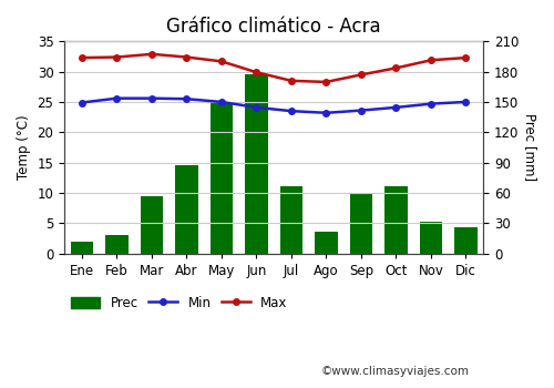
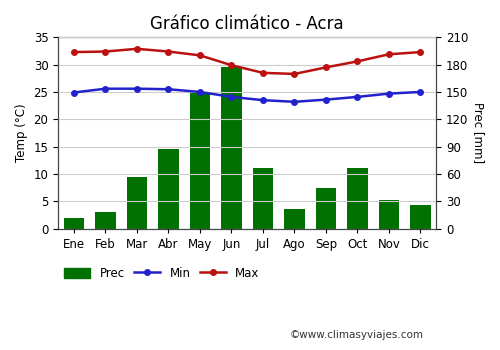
Prec/Sep: 60 -> 45
